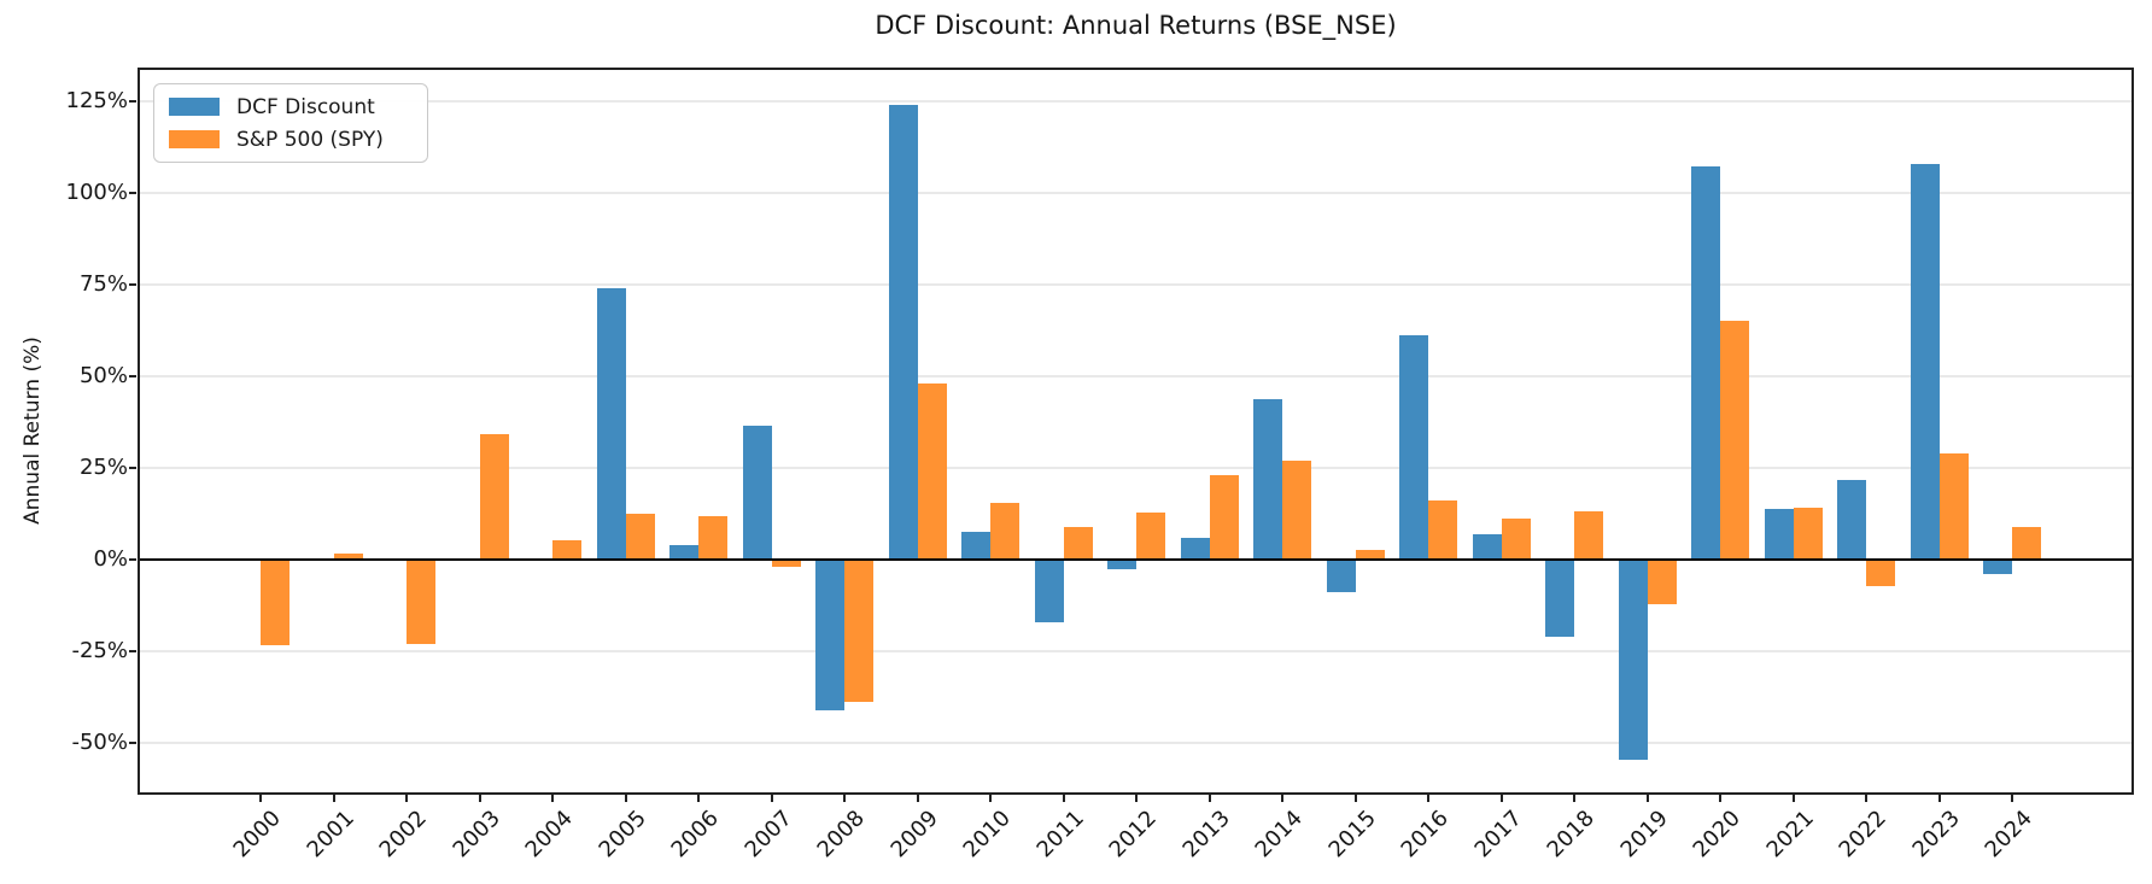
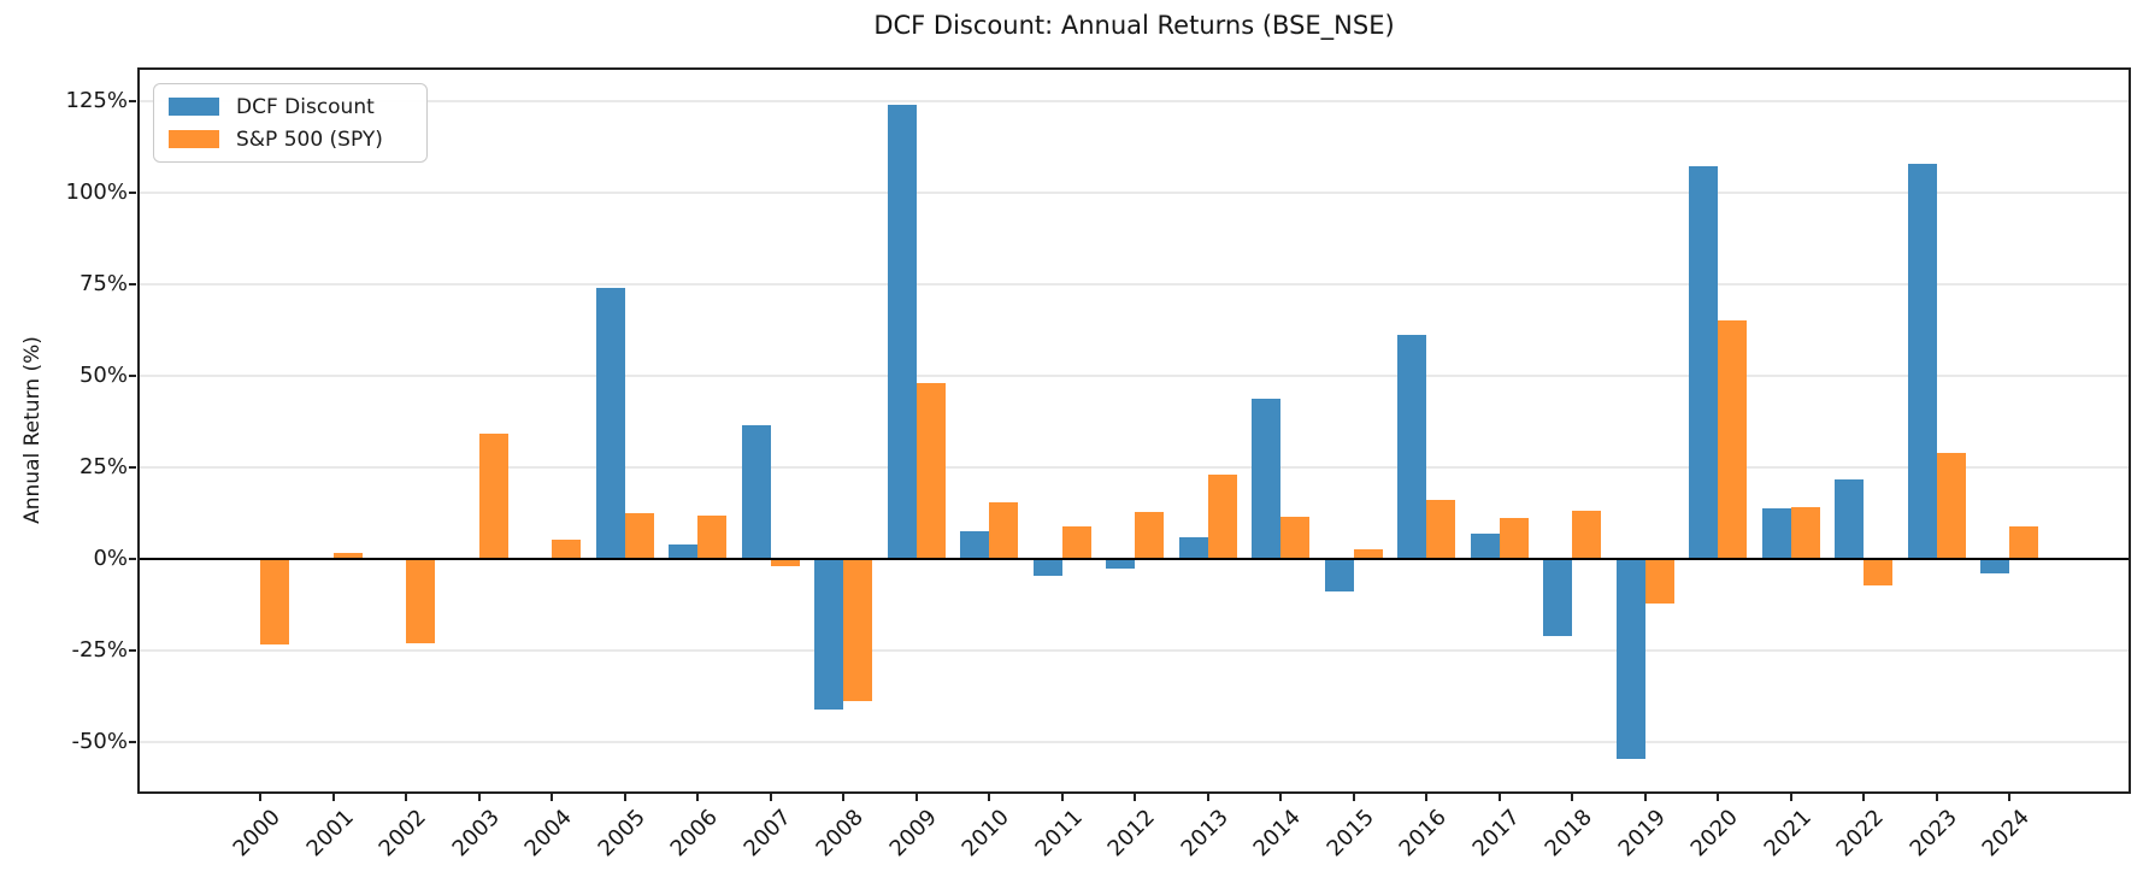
DCF Discount/2011: -17% -> -5%
S&P 500 (SPY)/2014: 27% -> 12%
